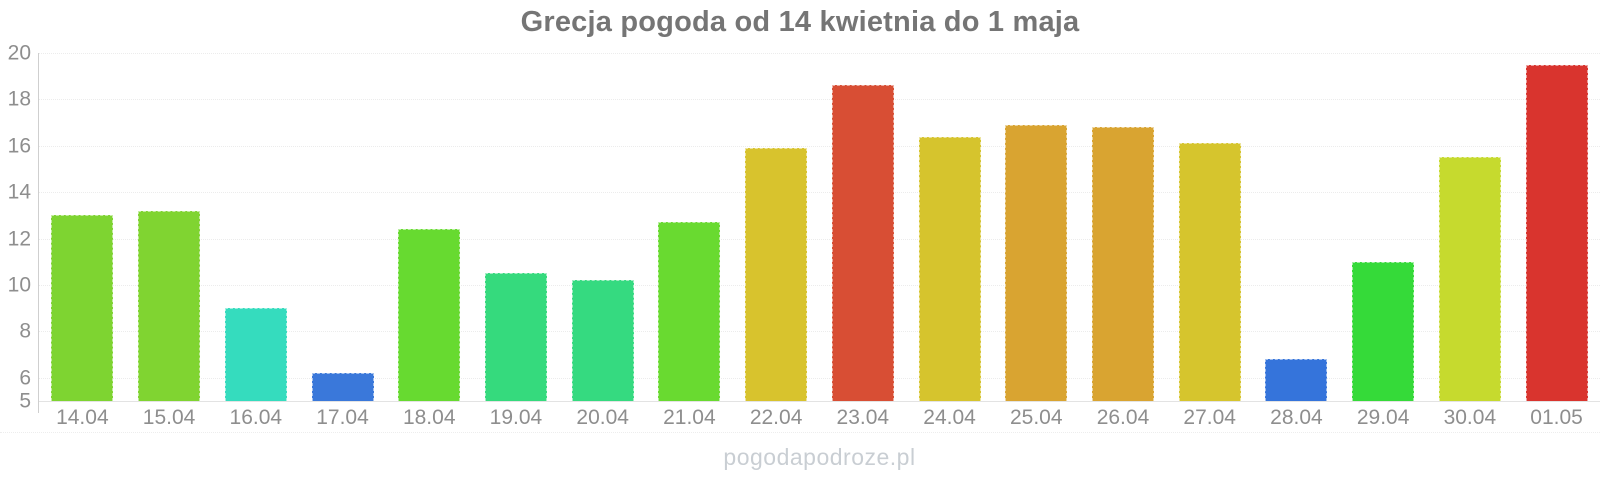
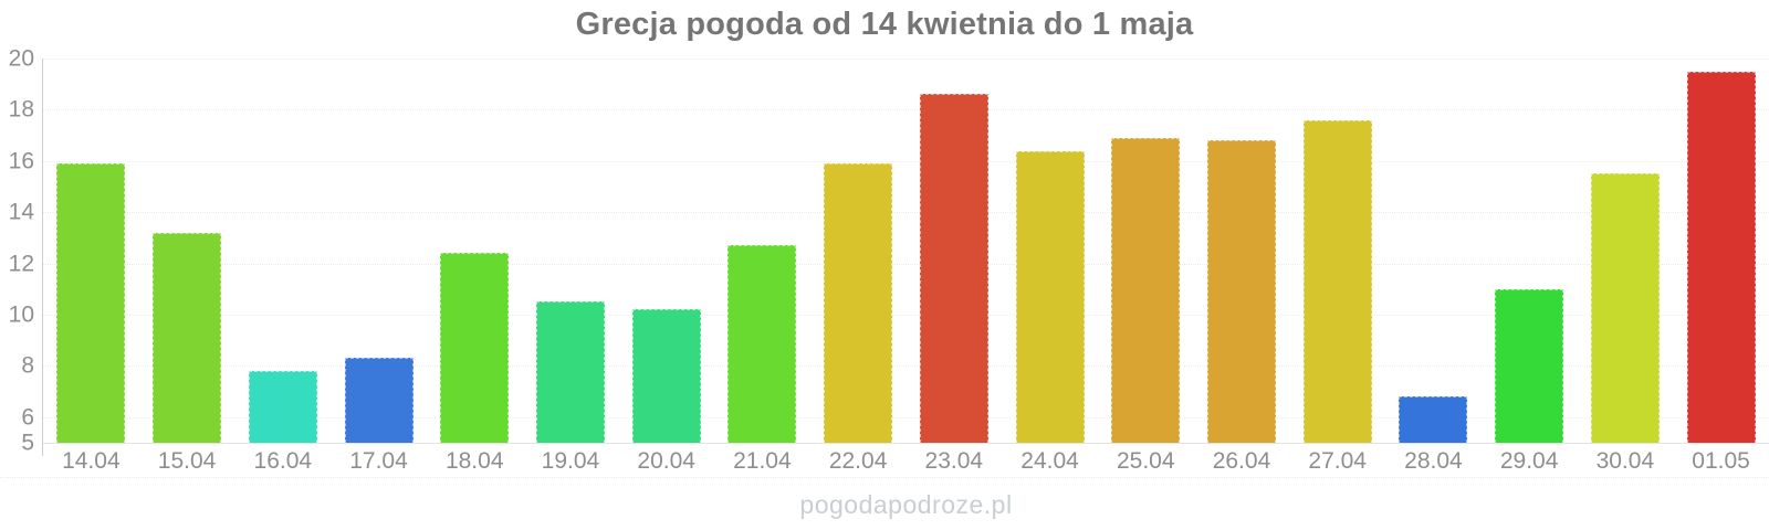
14.04: 13.0 -> 15.9
16.04: 9.0 -> 7.8
17.04: 6.2 -> 8.3
27.04: 16.1 -> 17.6
